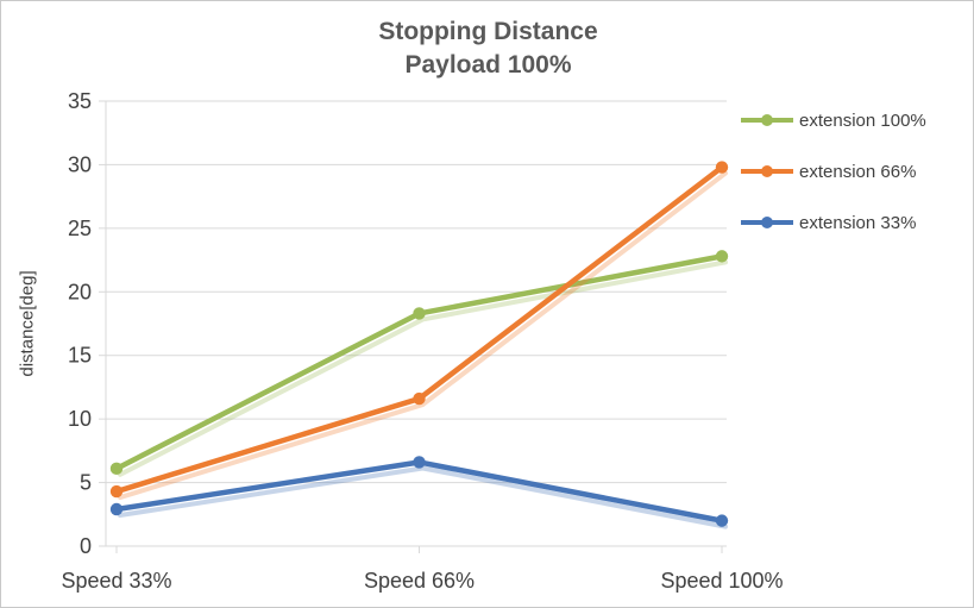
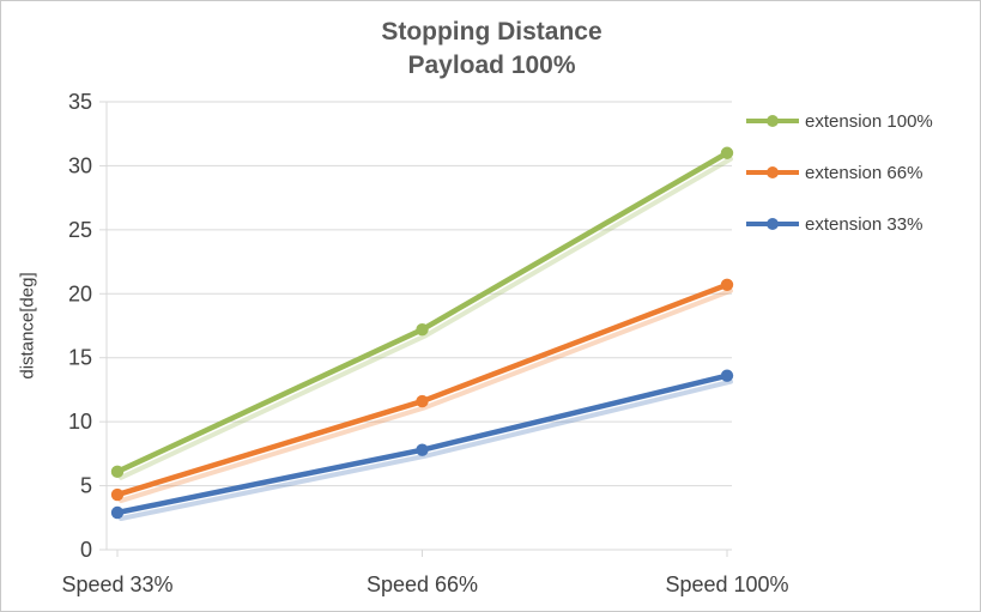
extension 100%/Speed 66%: 18.3 -> 17.2
extension 33%/Speed 66%: 6.6 -> 7.8
extension 100%/Speed 100%: 22.8 -> 31.0
extension 66%/Speed 100%: 29.8 -> 20.7
extension 33%/Speed 100%: 2.0 -> 13.6
